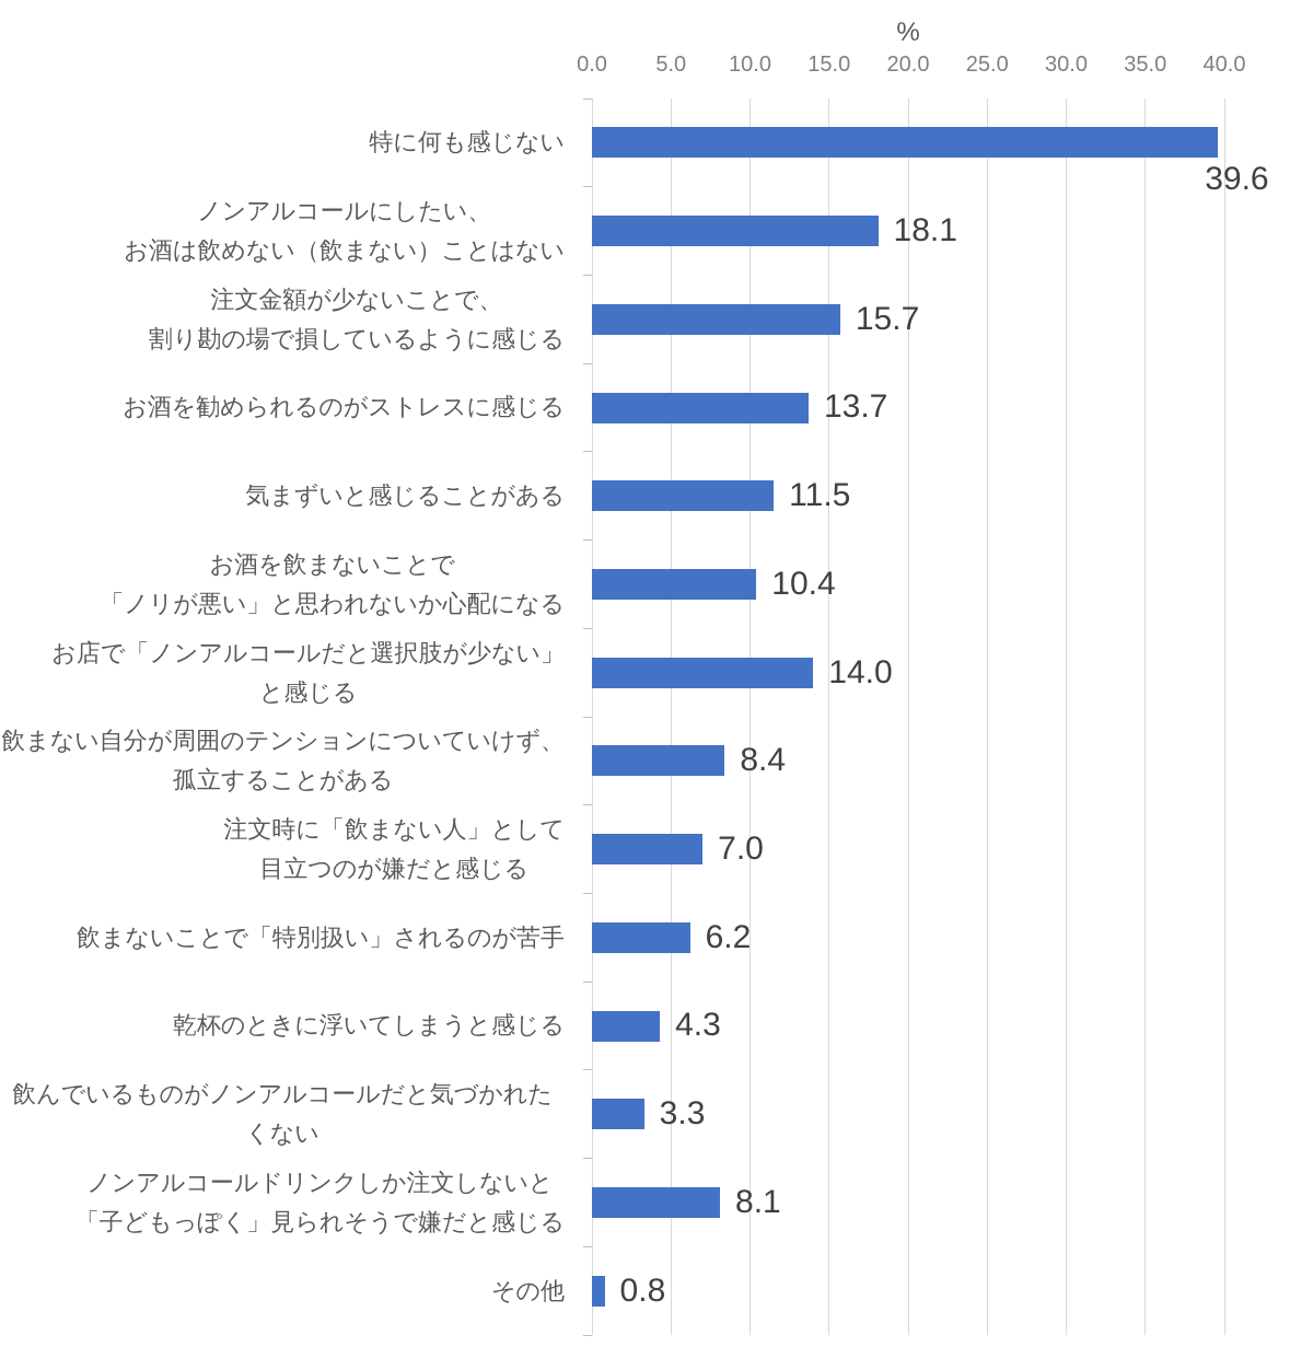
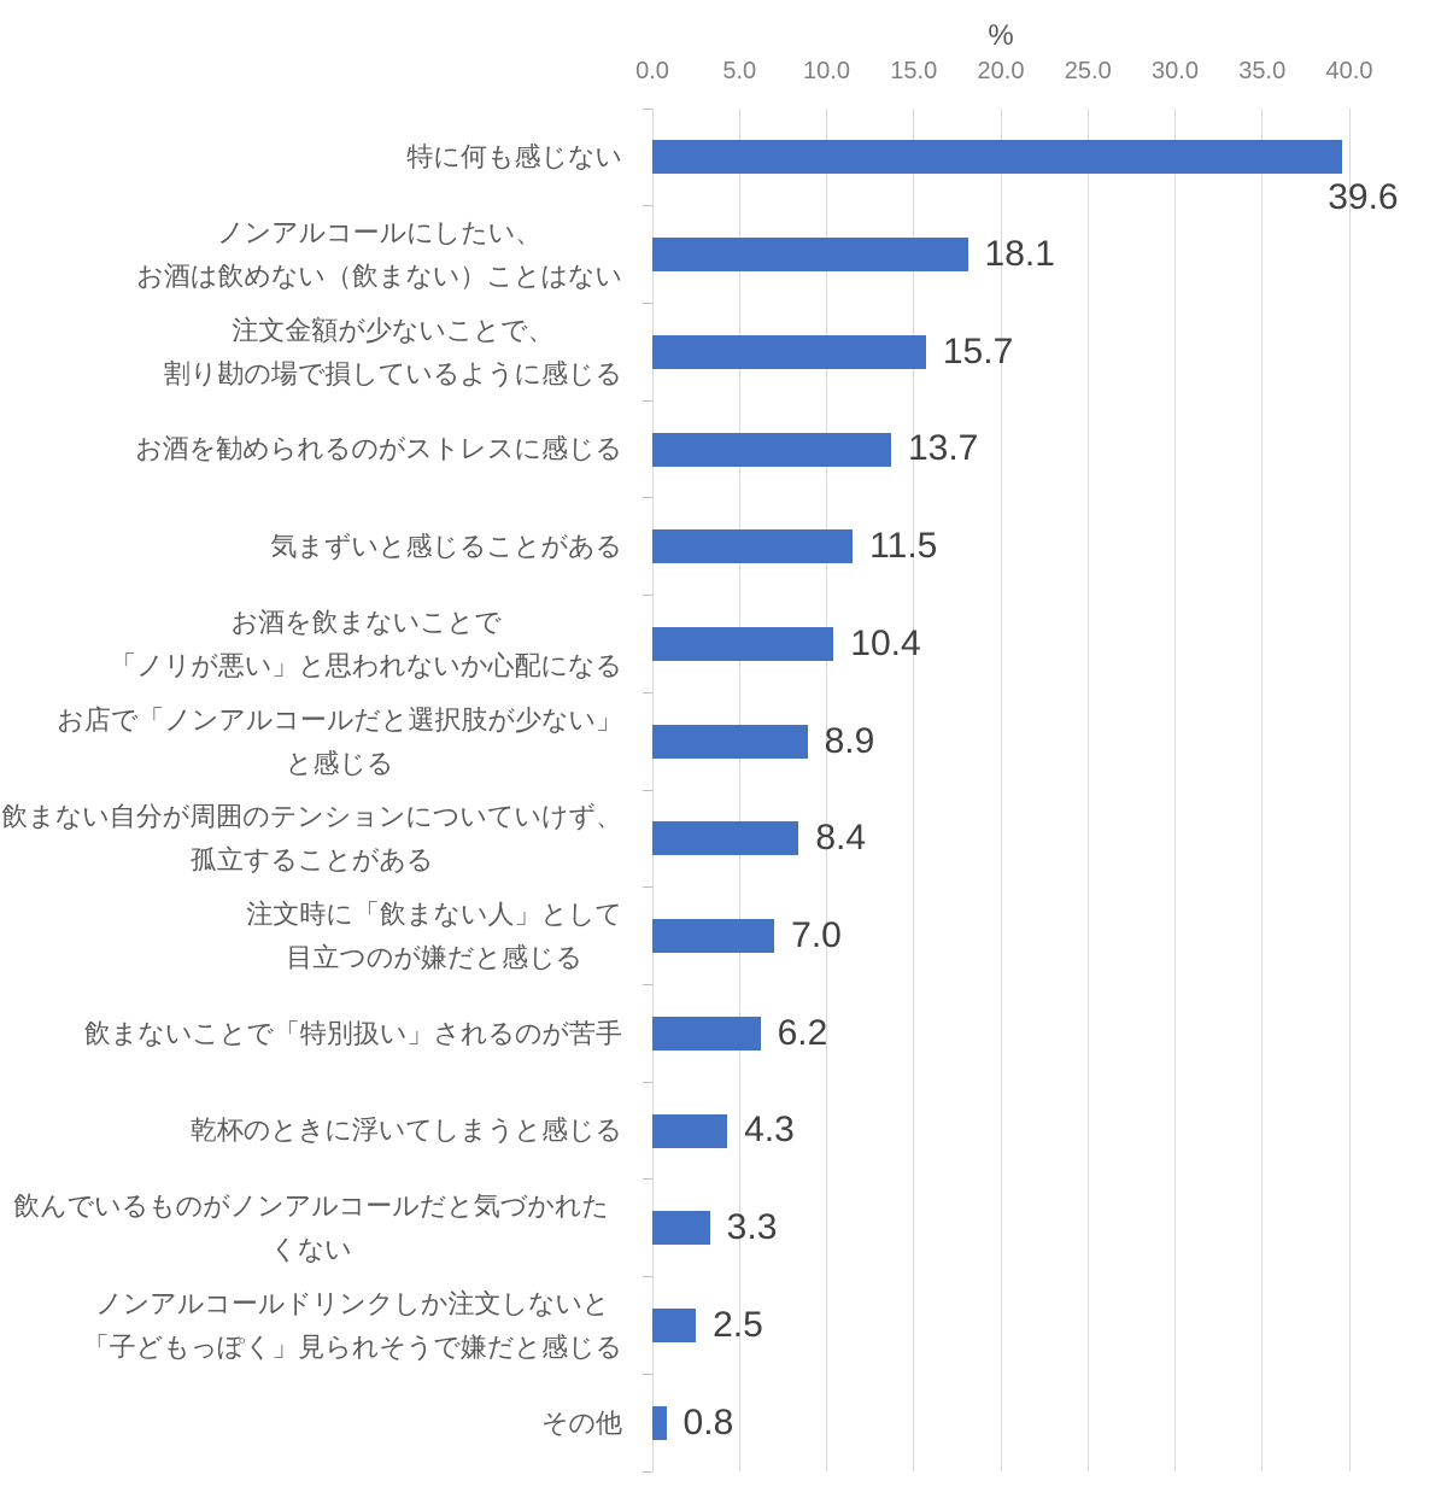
お店で「ノンアルコールだと選択肢が少ない」 と感じる: 14.0 -> 8.9
ノンアルコールドリンクしか注文しないと 「子どもっぽく」見られそうで嫌だと感じる: 8.1 -> 2.5
